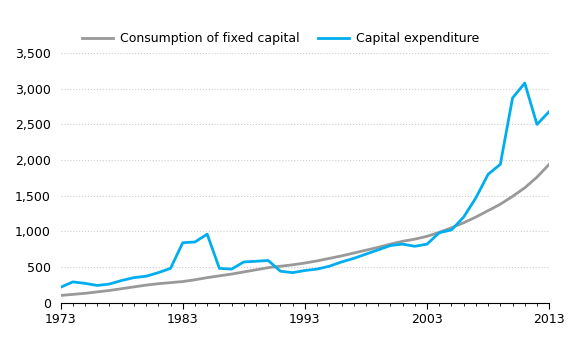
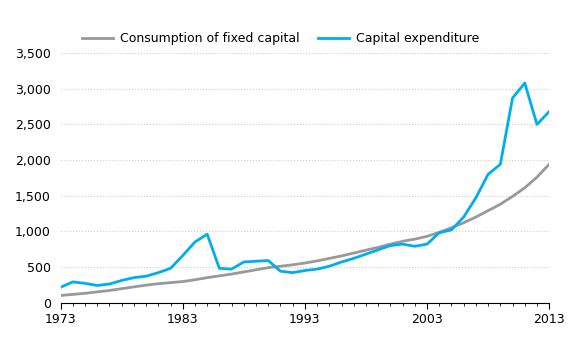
Capital expenditure/1983: 840 -> 660
